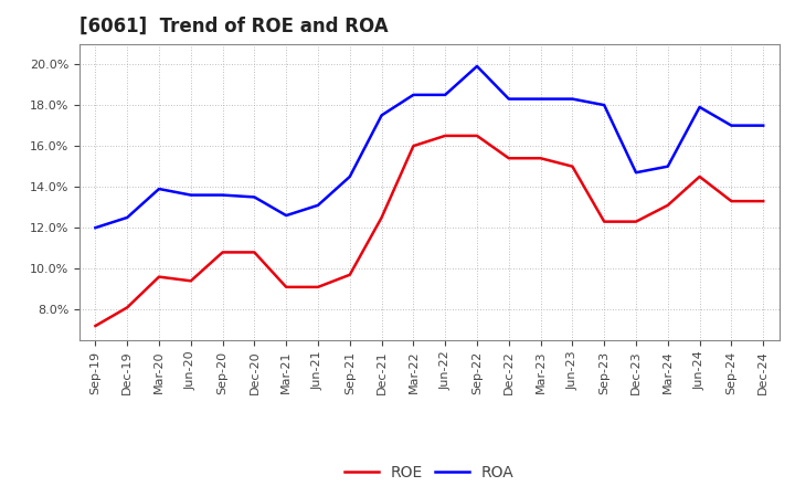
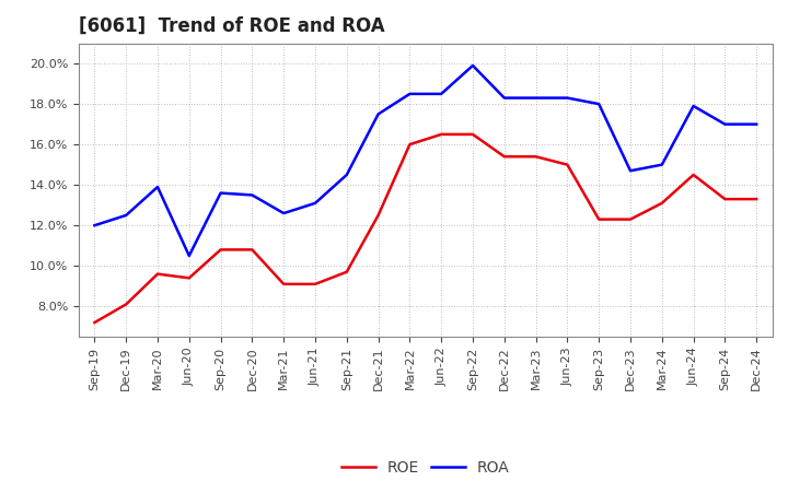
ROA/Jun-20: 13.6% -> 10.5%
